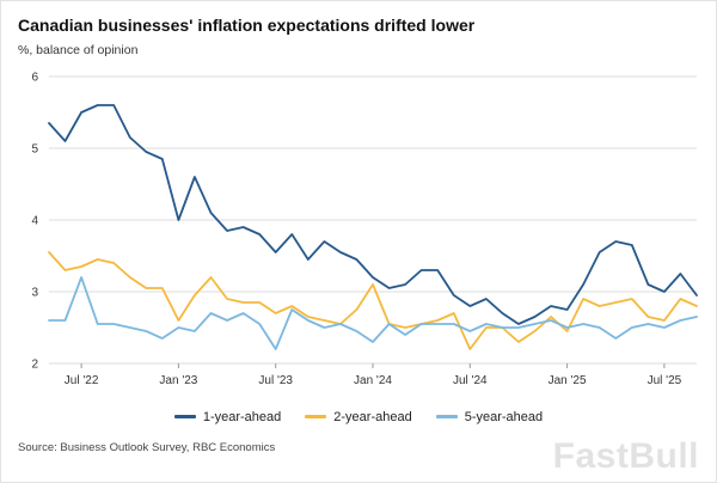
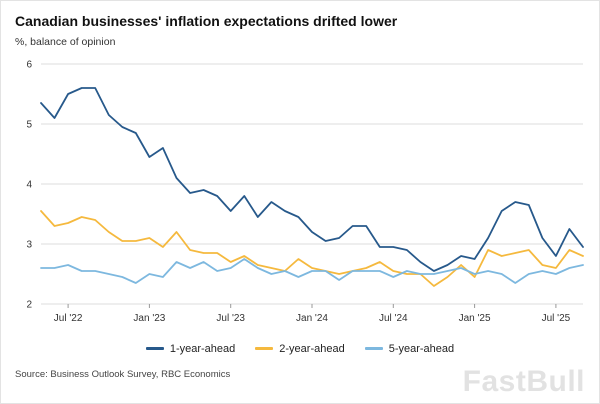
5-year-ahead/Jul '22: 3.2 -> 2.6
1-year-ahead/Jan '23: 4.0 -> 4.5
2-year-ahead/Jan '23: 2.6 -> 3.1
5-year-ahead/Jul '23: 2.2 -> 2.6
2-year-ahead/Jan '24: 3.1 -> 2.6
5-year-ahead/Jan '24: 2.3 -> 2.5
1-year-ahead/Jul '24: 2.8 -> 3.0
2-year-ahead/Jul '24: 2.2 -> 2.5
1-year-ahead/Jul '25: 3.0 -> 2.8
